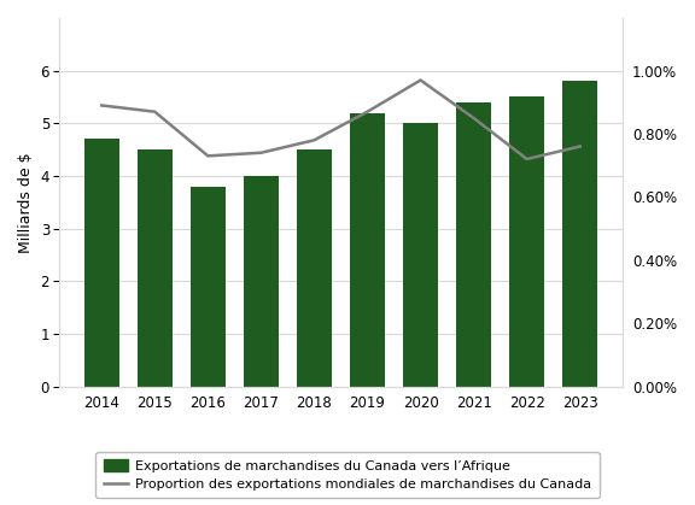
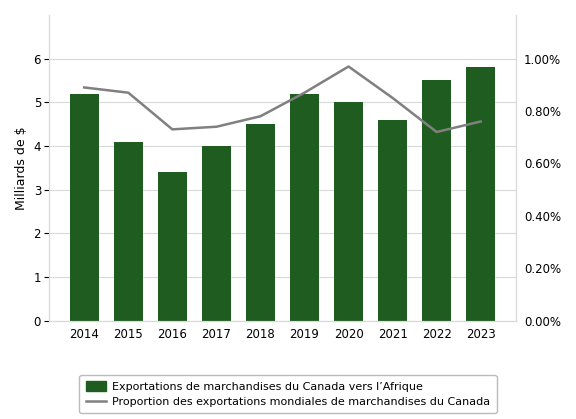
Exportations de marchandises du Canada vers l’Afrique/2014: 4.7 -> 5.2
Exportations de marchandises du Canada vers l’Afrique/2015: 4.5 -> 4.1
Exportations de marchandises du Canada vers l’Afrique/2016: 3.8 -> 3.4
Exportations de marchandises du Canada vers l’Afrique/2021: 5.4 -> 4.6
